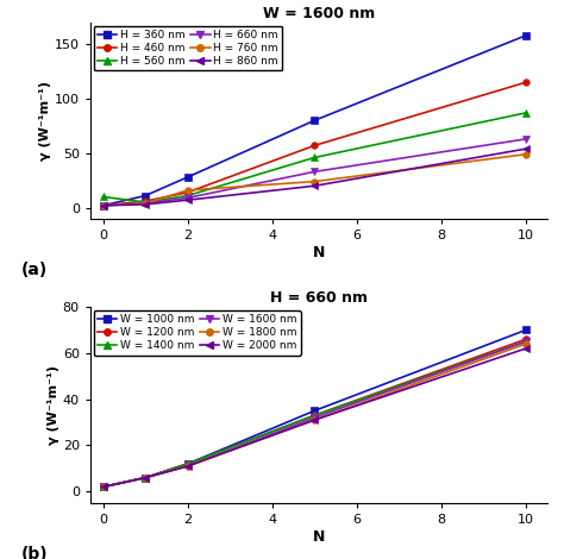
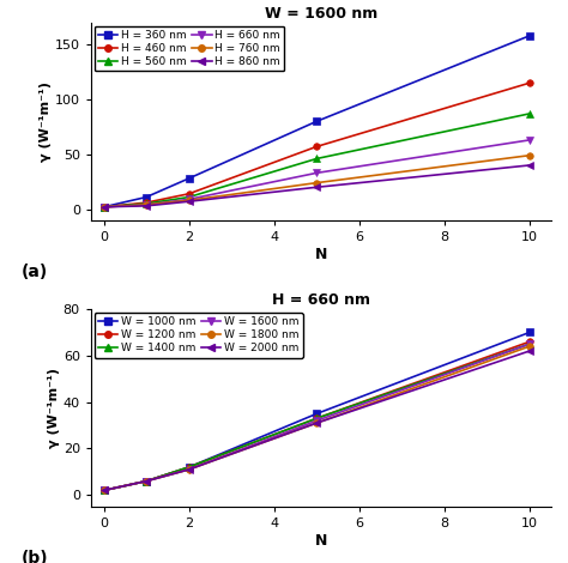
W = 1600 nm/H = 560 nm/0: 10 -> 2
W = 1600 nm/H = 760 nm/2: 16 -> 8
W = 1600 nm/H = 860 nm/10: 54 -> 40
